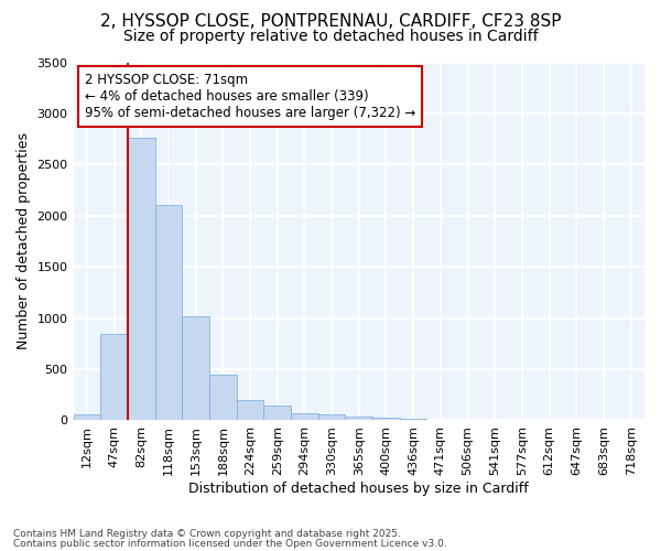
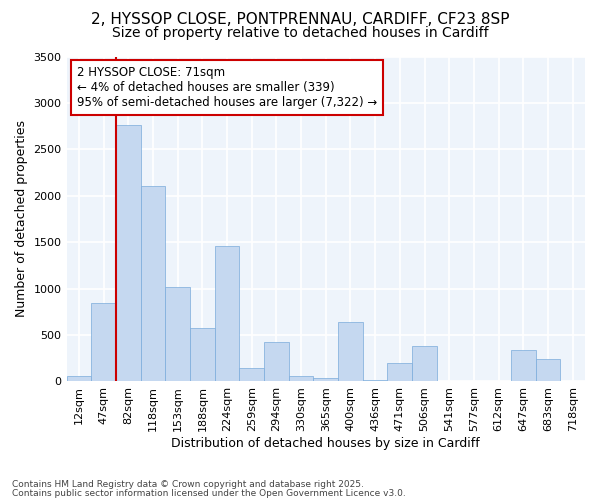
188sqm: 450 -> 580
224sqm: 200 -> 1460
294sqm: 60 -> 420
400sqm: 30 -> 640
471sqm: 10 -> 200
506sqm: 0 -> 380
647sqm: 0 -> 340
683sqm: 0 -> 240
